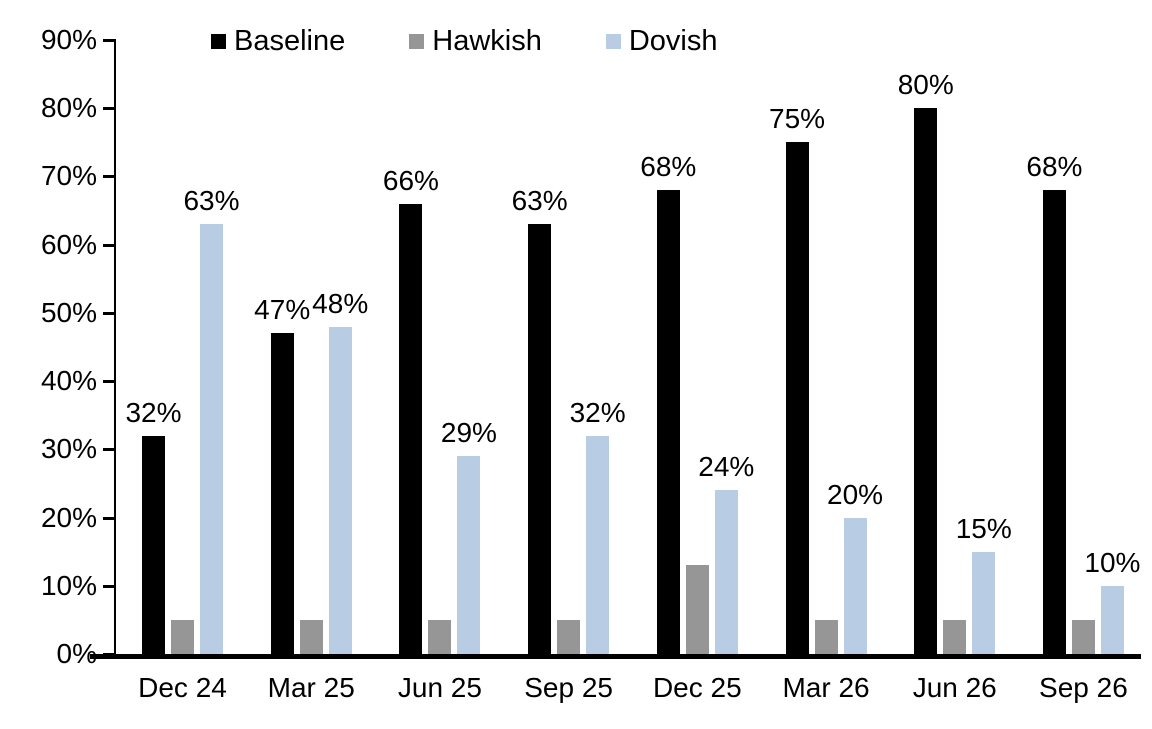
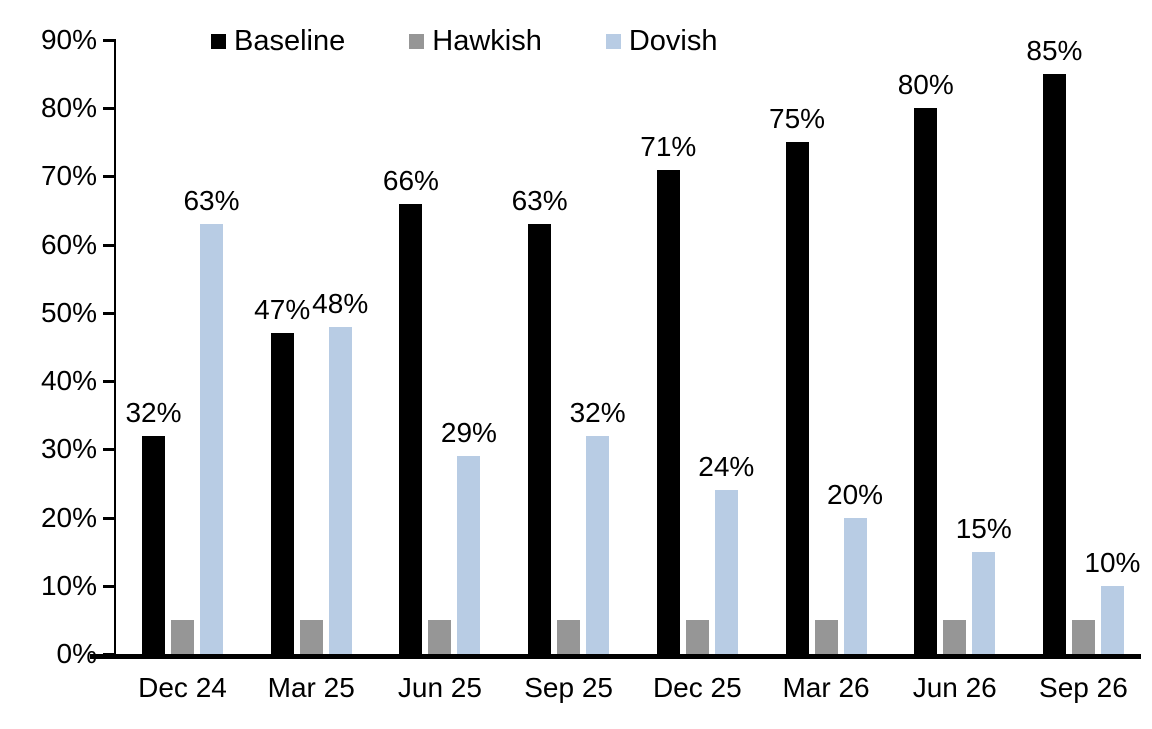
Baseline/Dec 25: 68% -> 71%
Hawkish/Dec 25: 13% -> 5%
Baseline/Sep 26: 68% -> 85%
